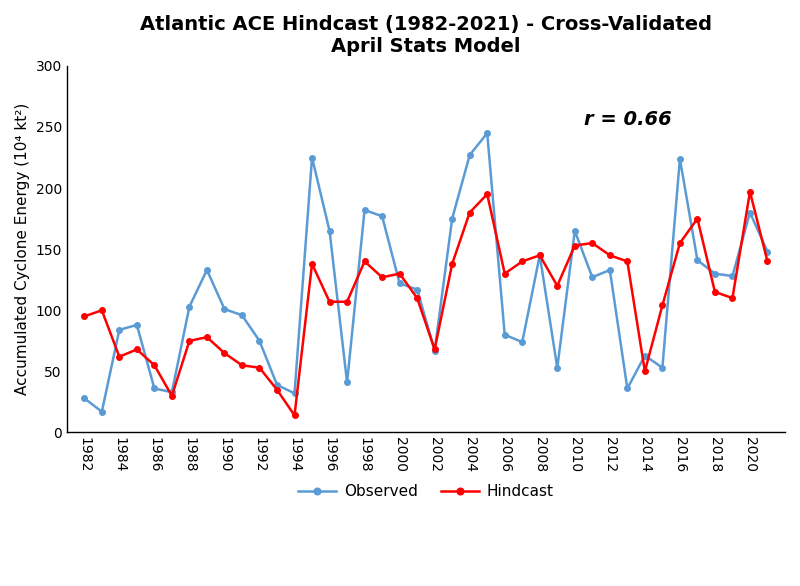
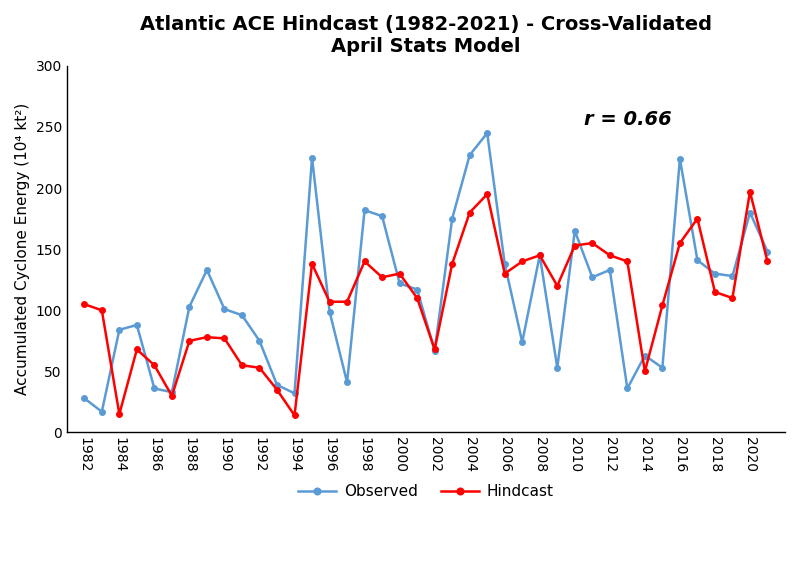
Hindcast/1982: 95 -> 105
Hindcast/1984: 62 -> 15
Hindcast/1990: 65 -> 77
Observed/1996: 165 -> 99
Observed/2006: 80 -> 138
